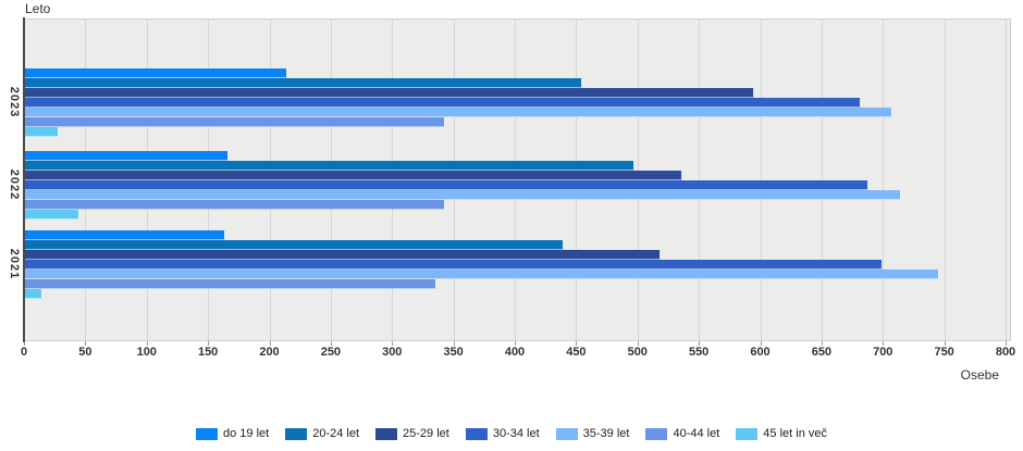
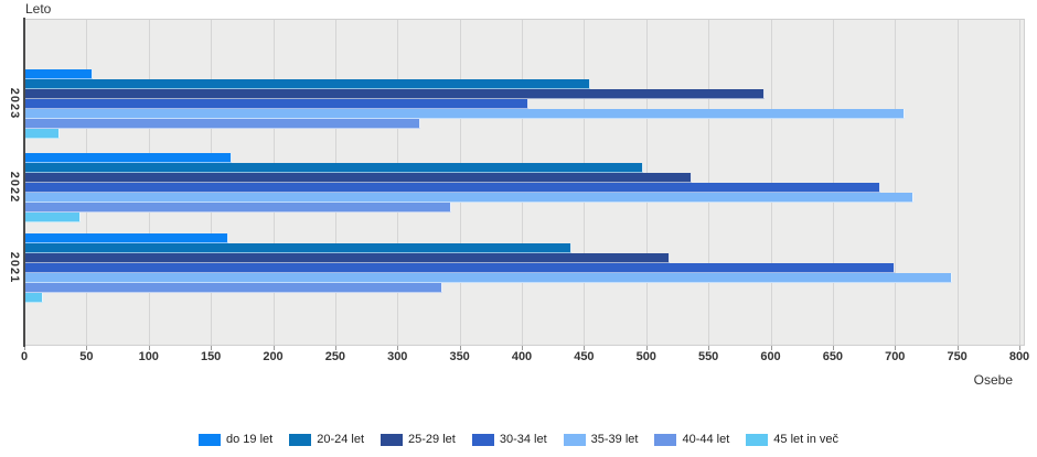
do 19 let/2023: 215 -> 55
30-34 let/2023: 682 -> 405
40-44 let/2023: 343 -> 318
